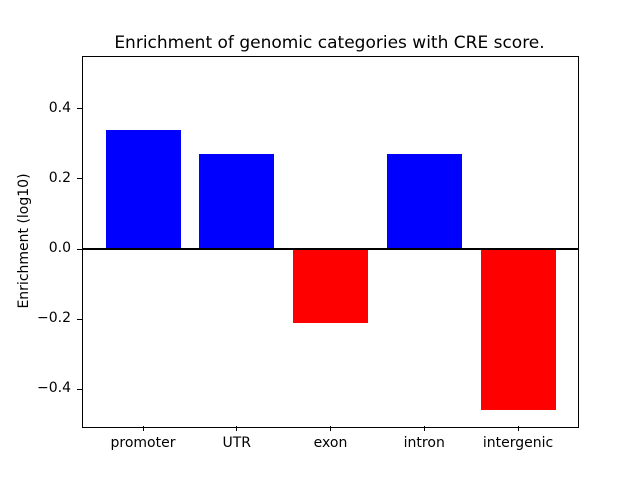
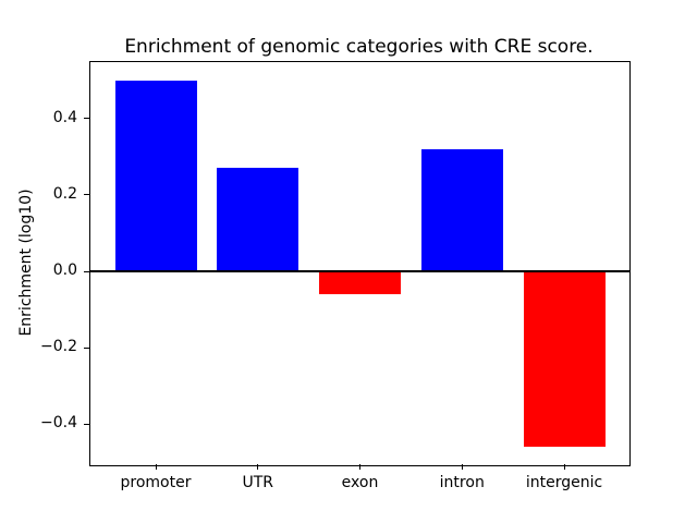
promoter: 0.34 -> 0.50
exon: -0.21 -> -0.06
intron: 0.27 -> 0.32
